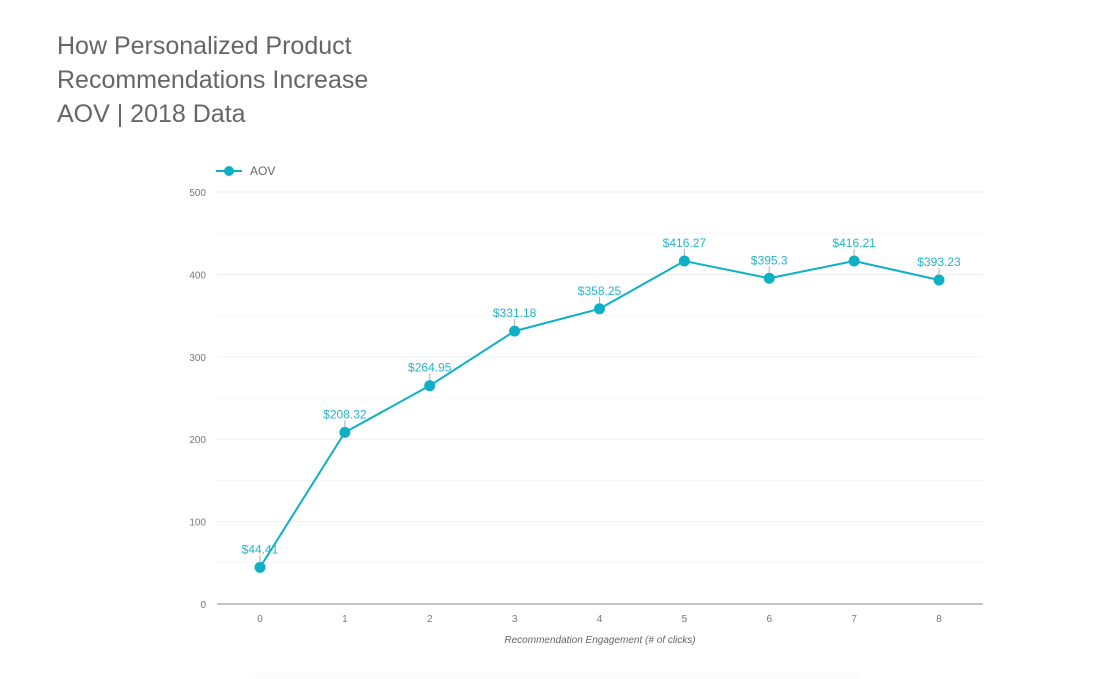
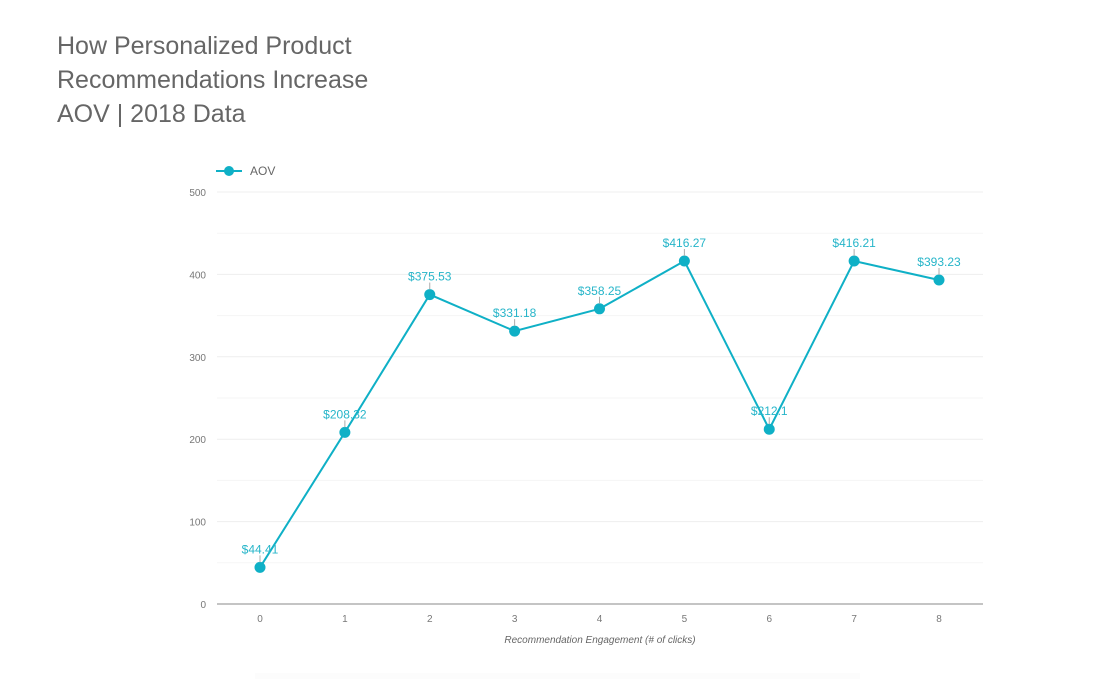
2: $264.95 -> $375.53
6: $395.3 -> $212.1
